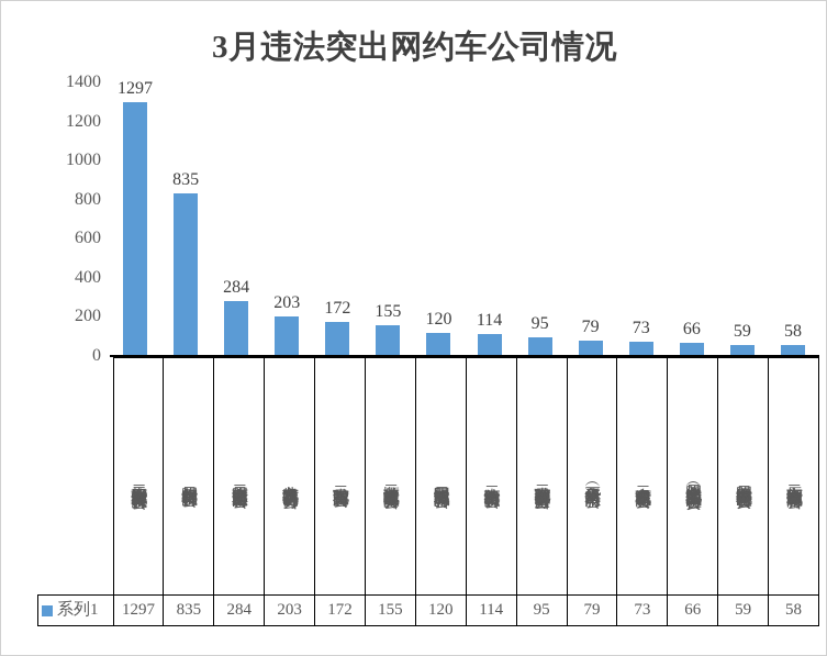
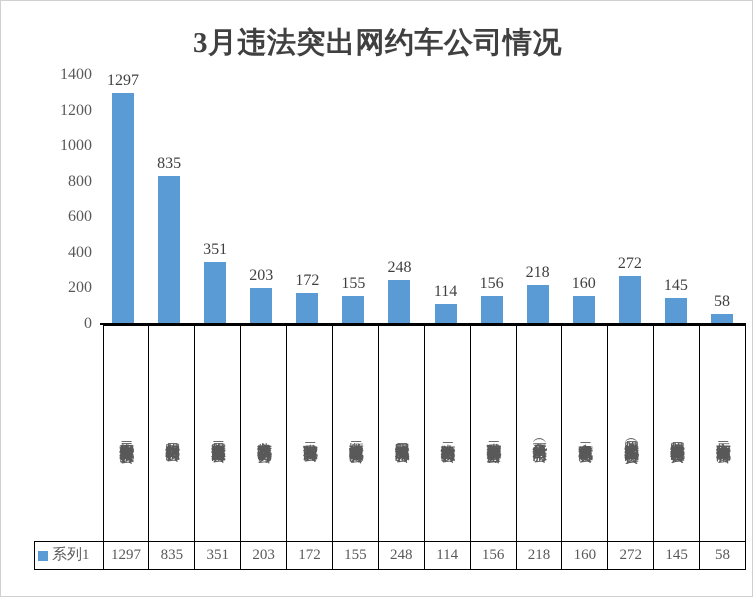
云南昆明交通运输集团有限公司: 284 -> 351
昆明同旅汽车服务有限公司: 120 -> 248
云南驰昊商贸有限公司空港分公司: 95 -> 156
华夏出行（云南）有限公司: 79 -> 218
云南良赢汽车租赁有限公司: 73 -> 160
昆明中北交通旅游（集团）有限责任公司: 66 -> 272
昆明公交城市巴士有限责任公司: 59 -> 145
